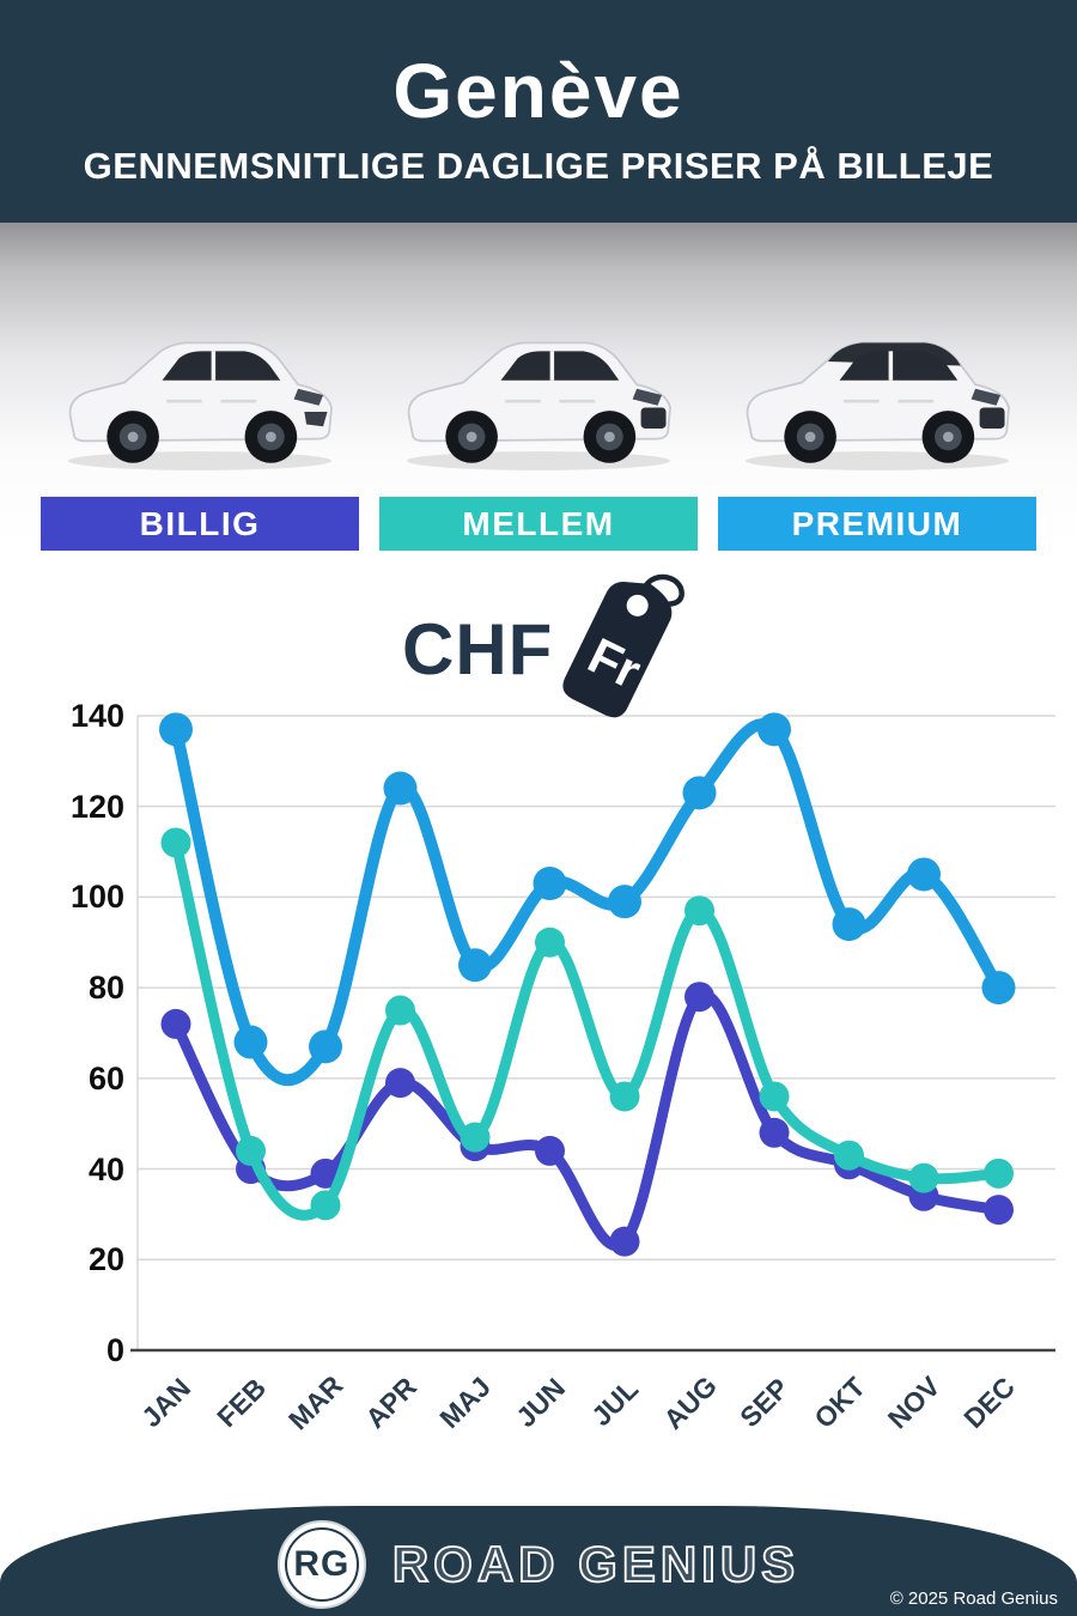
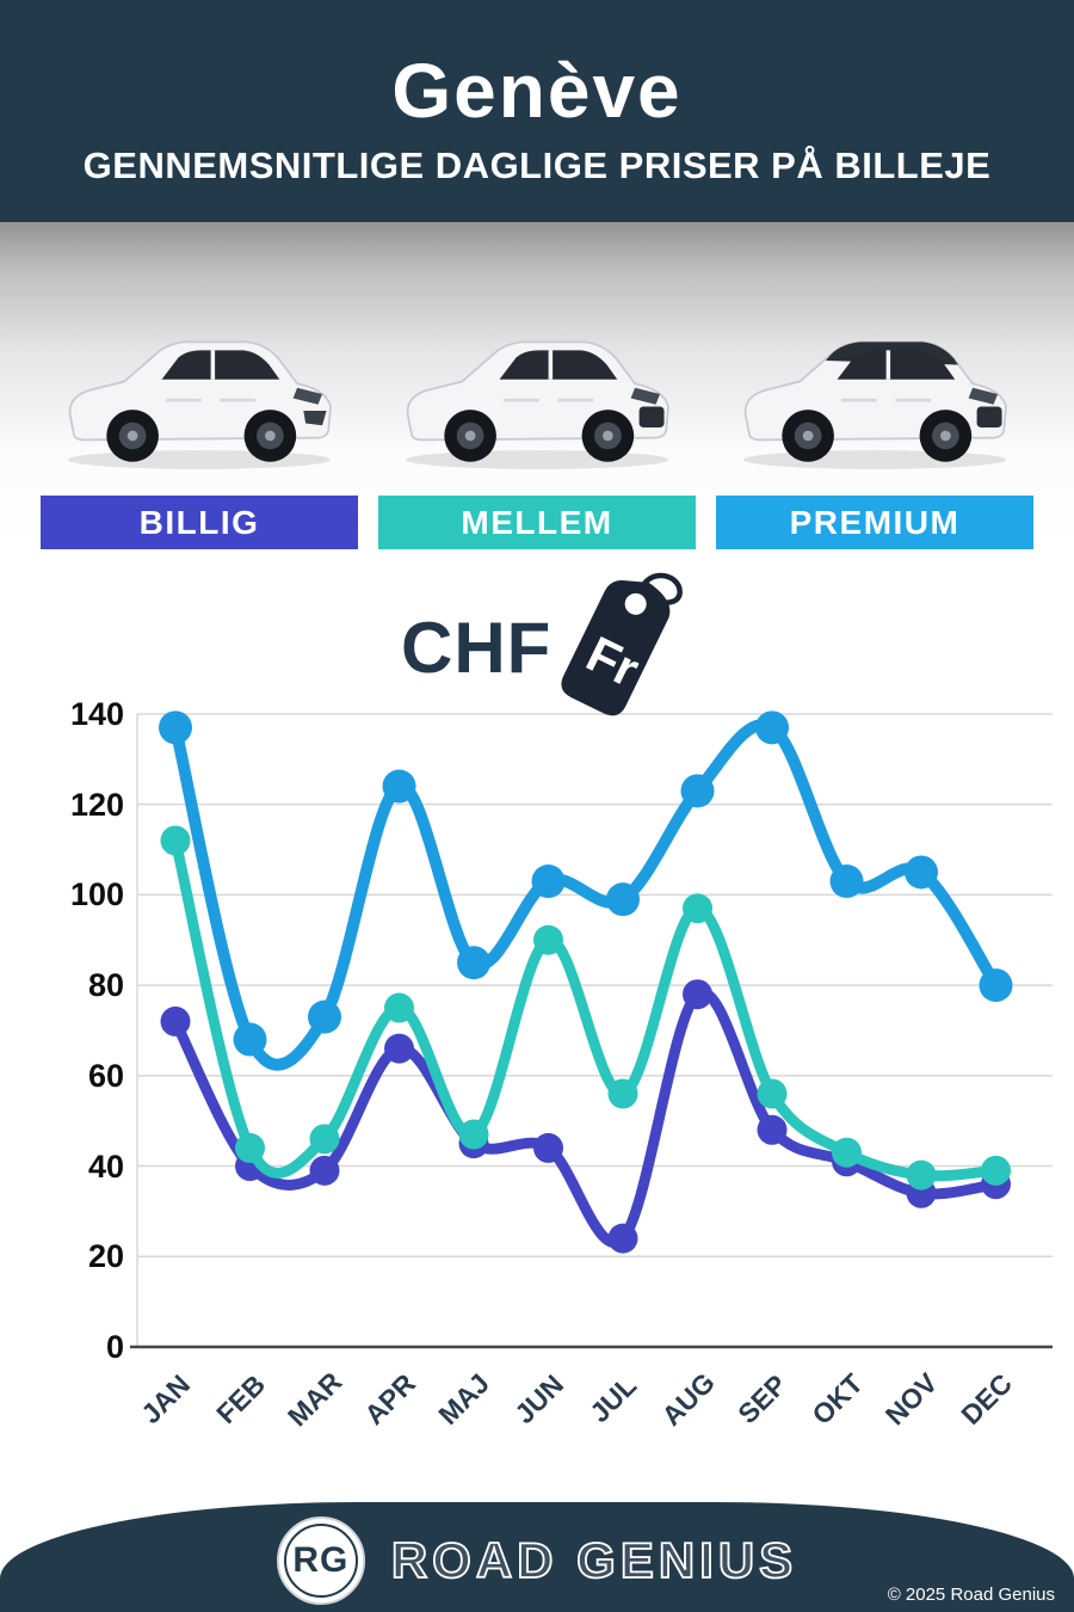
MELLEM/MAR: 32 -> 46
PREMIUM/MAR: 67 -> 73
BILLIG/APR: 59 -> 66
PREMIUM/OKT: 94 -> 103
BILLIG/DEC: 31 -> 36
